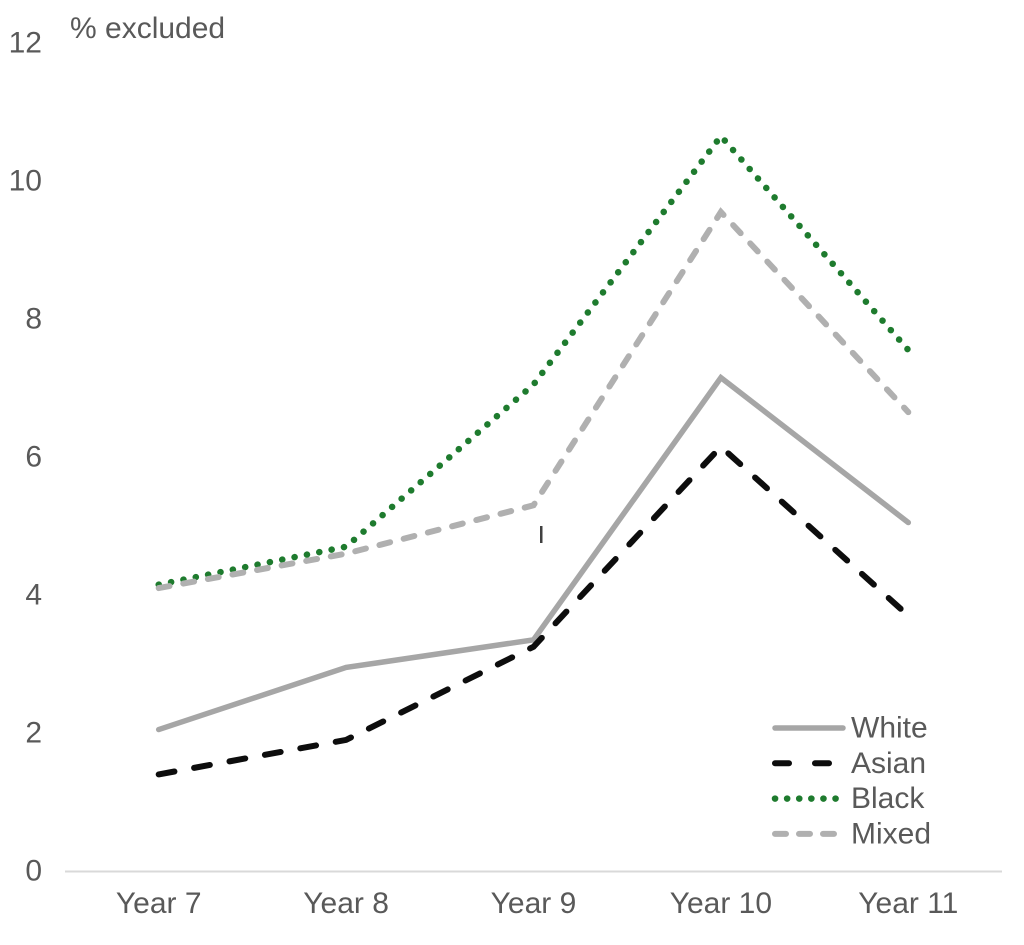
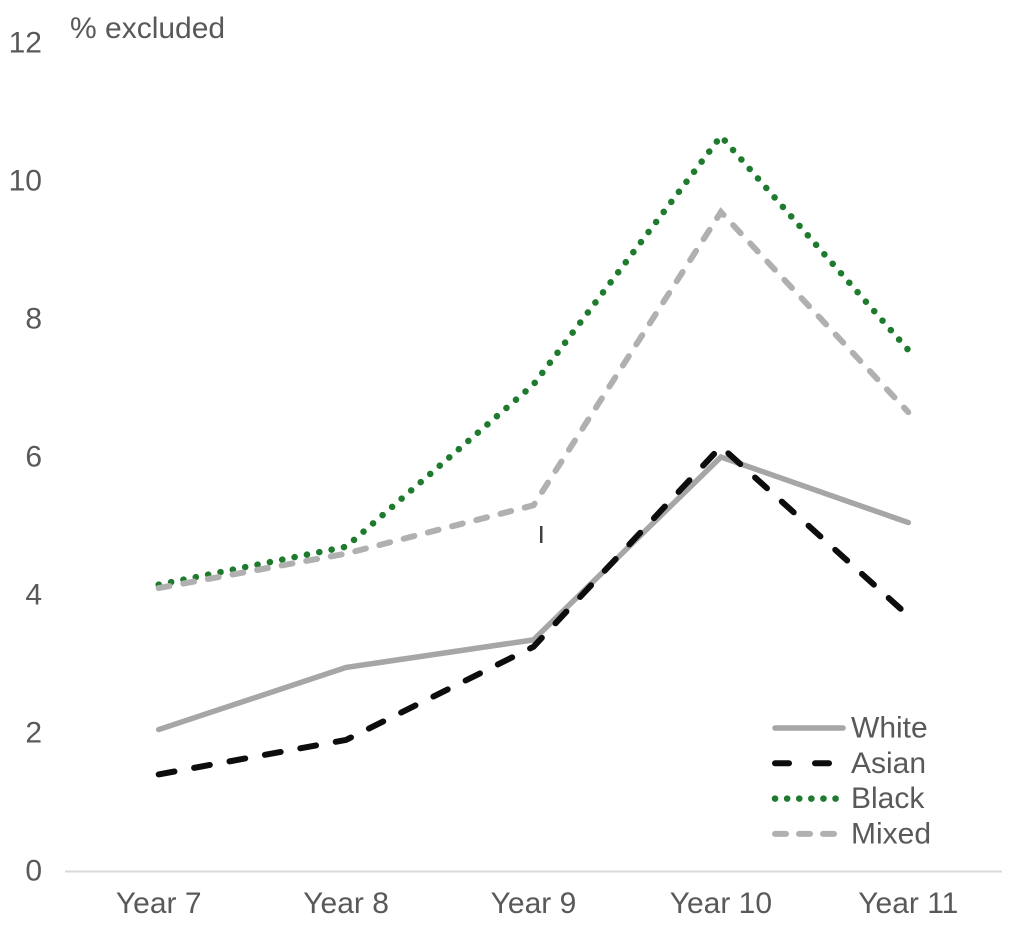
White/Year 10: 7.2 -> 6.0
